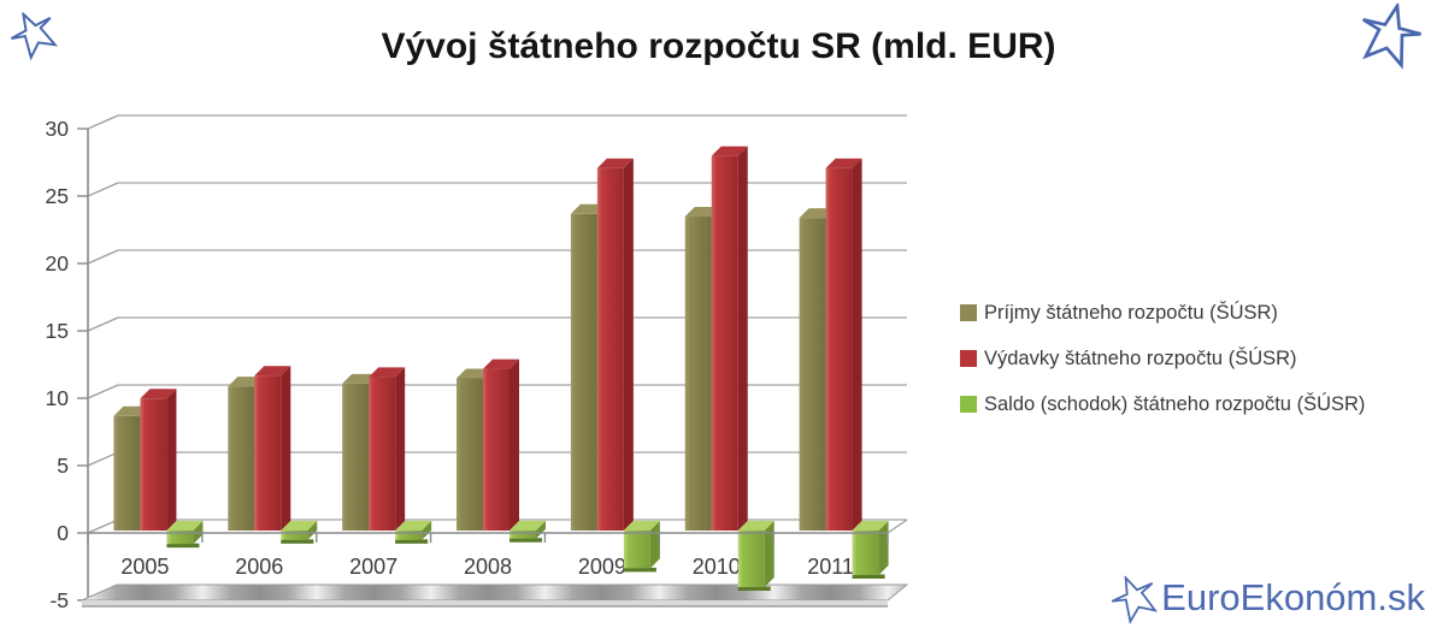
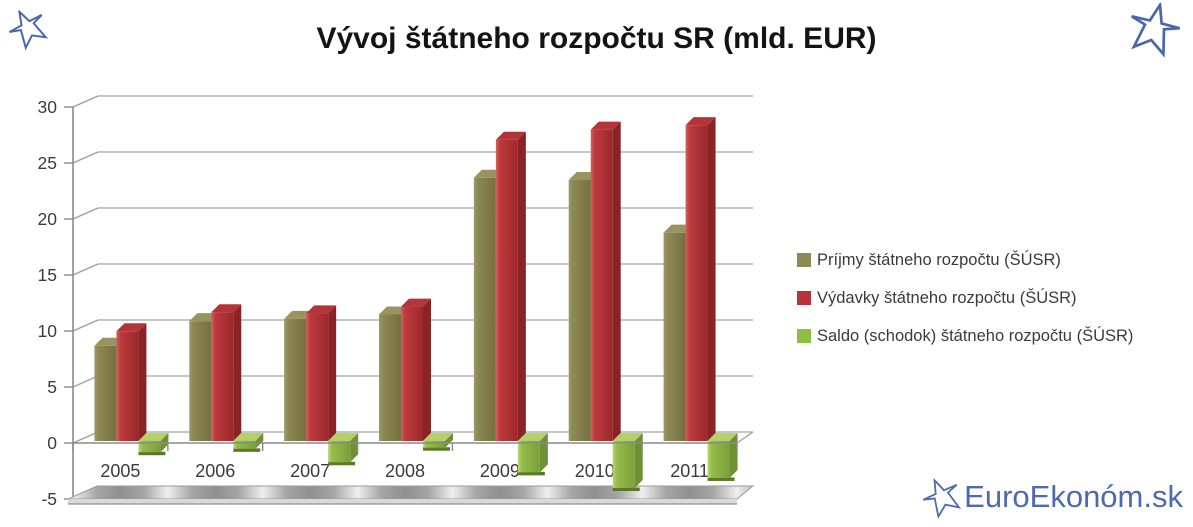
Saldo (schodok) štátneho rozpočtu (ŠÚSR)/2007: -0.7 -> -1.9
Príjmy štátneho rozpočtu (ŠÚSR)/2011: 23.2 -> 18.6
Výdavky štátneho rozpočtu (ŠÚSR)/2011: 26.9 -> 28.2
